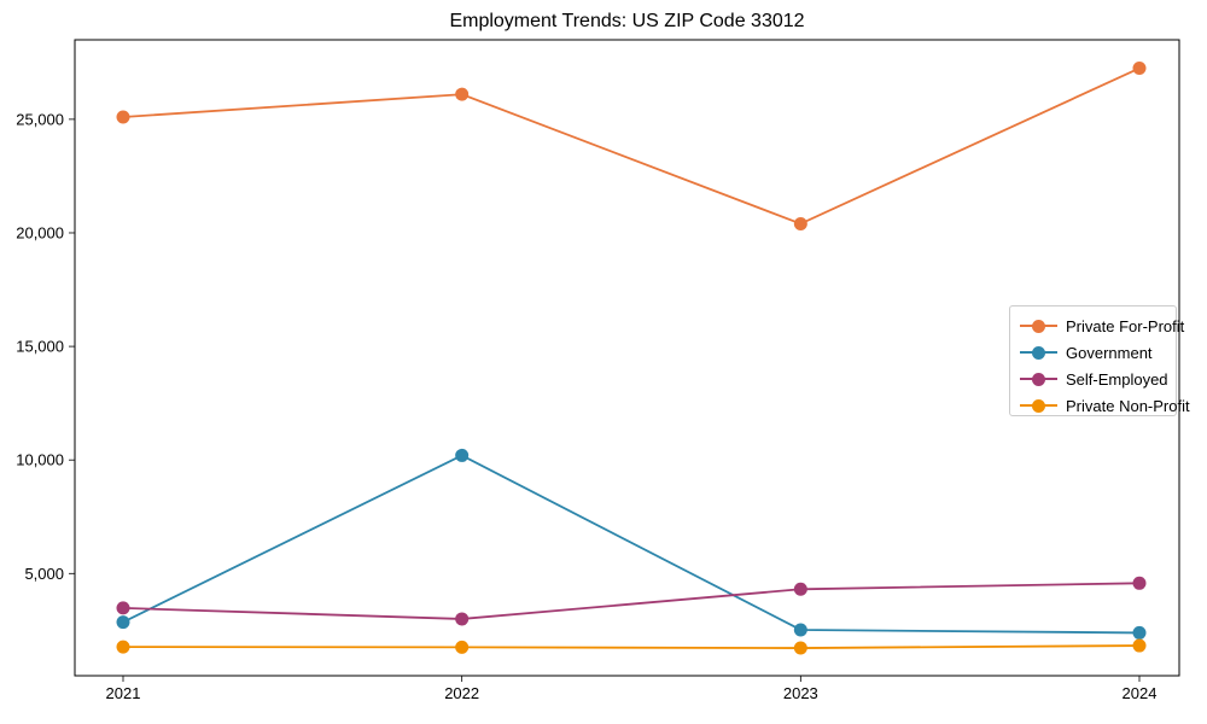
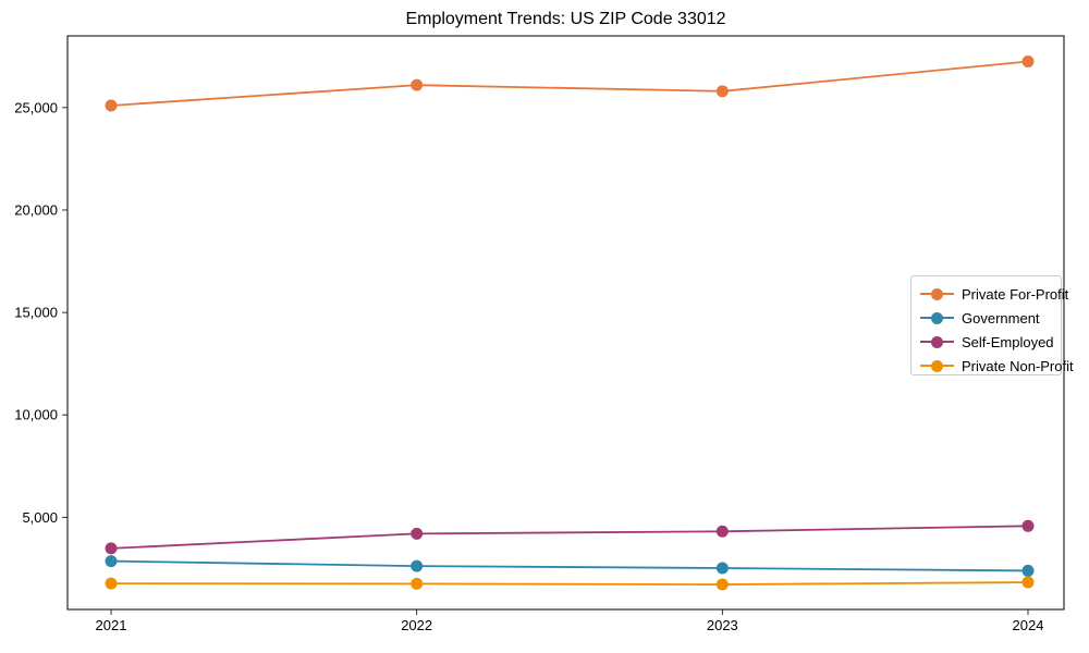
Government/2022: 10200 -> 2600
Self-Employed/2022: 3000 -> 4200
Private For-Profit/2023: 20400 -> 25800
